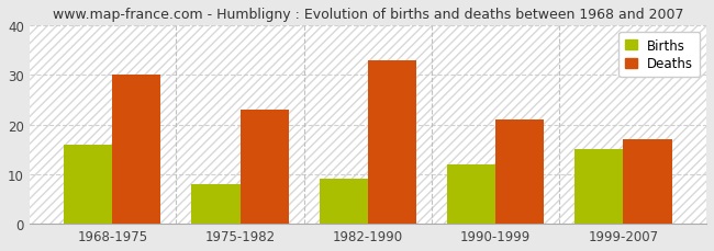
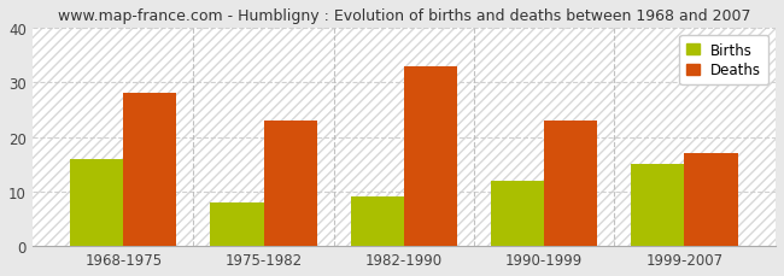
Deaths/1968-1975: 30 -> 28
Deaths/1990-1999: 21 -> 23
